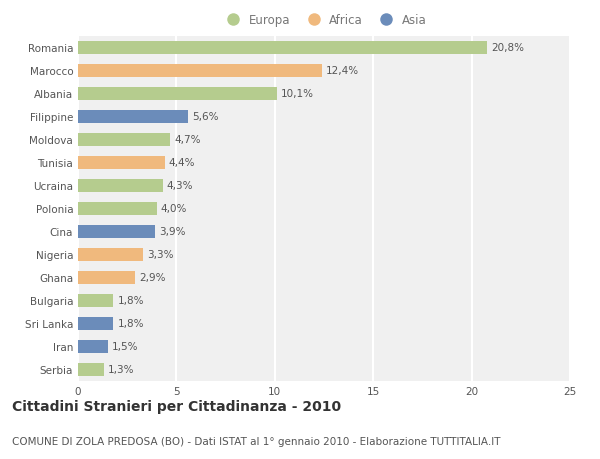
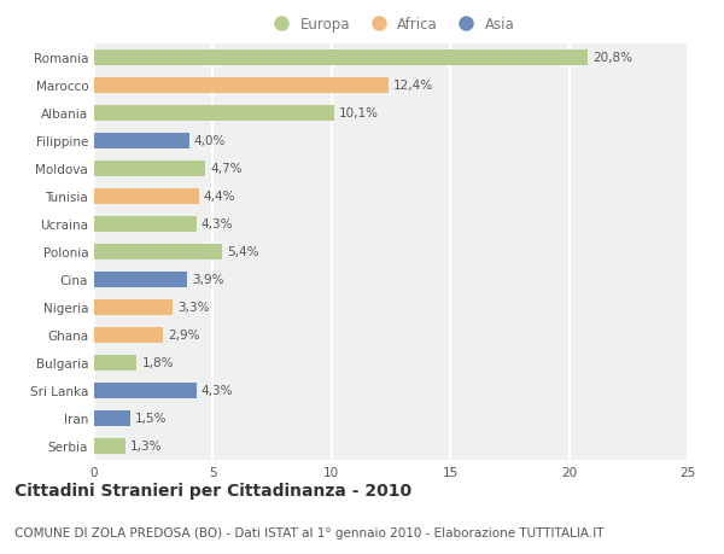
Filippine: 5,6% -> 4,0%
Polonia: 4,0% -> 5,4%
Sri Lanka: 1,8% -> 4,3%
